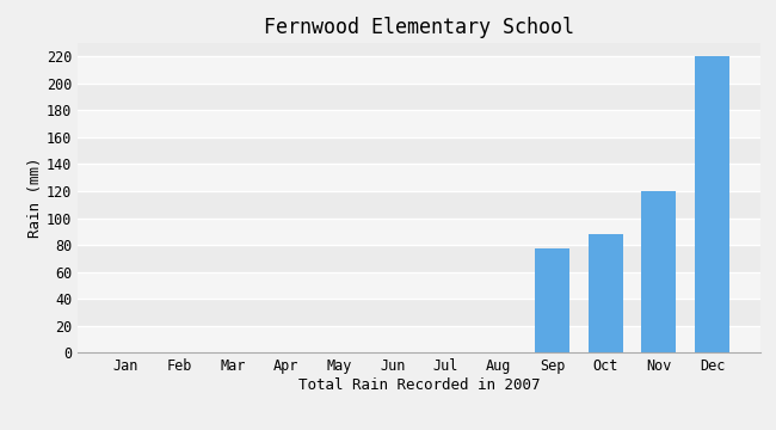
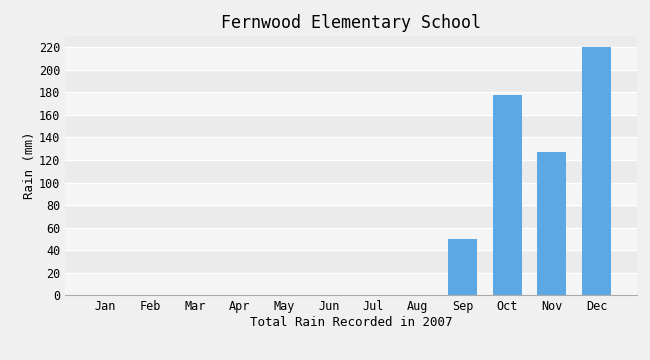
Sep: 77 -> 50
Oct: 88 -> 178
Nov: 120 -> 127
